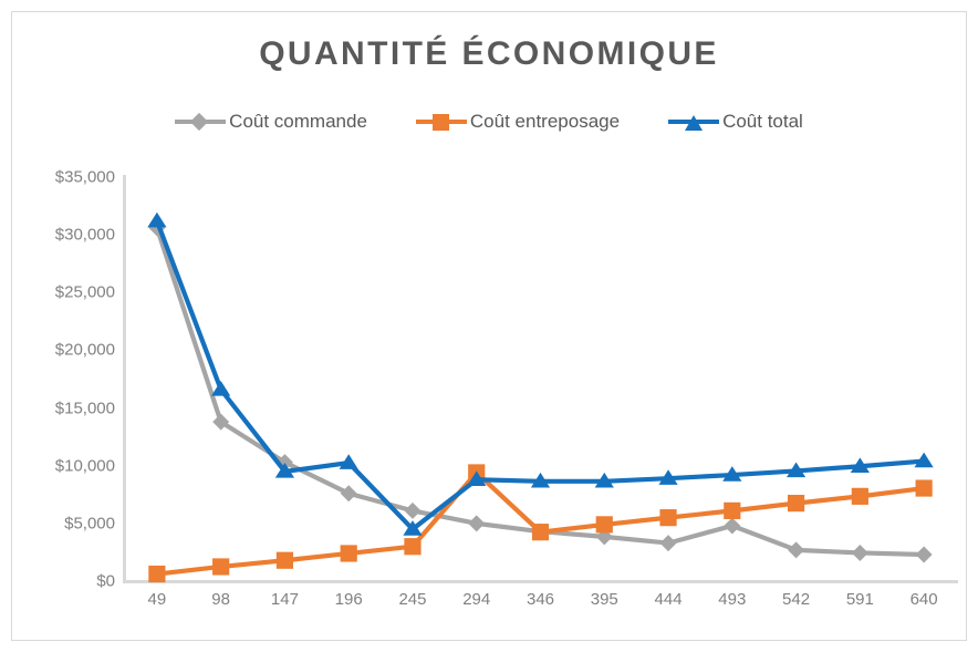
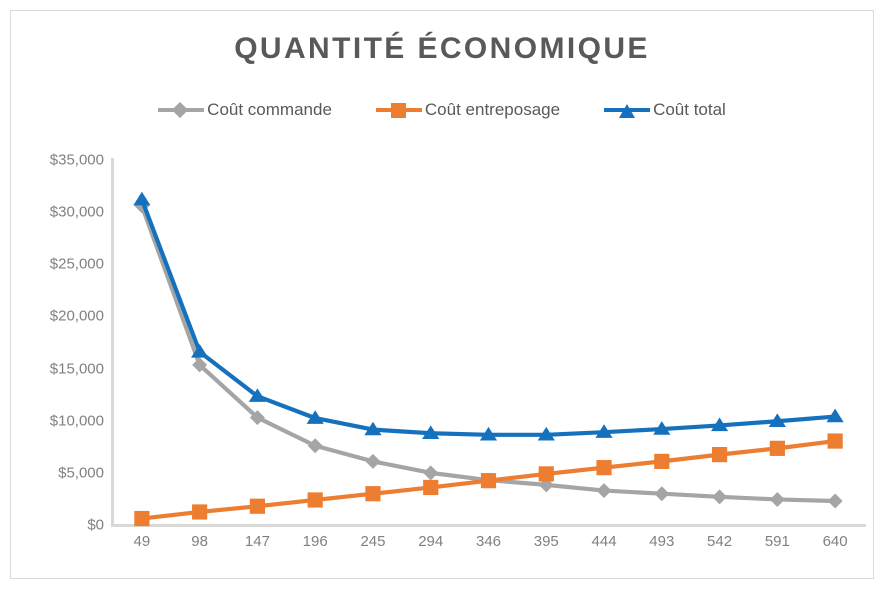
Coût commande/98: $13800 -> $15400
Coût total/147: $9500 -> $12400
Coût total/245: $4500 -> $9200
Coût entreposage/294: $9400 -> $3600
Coût commande/493: $4800 -> $3000
